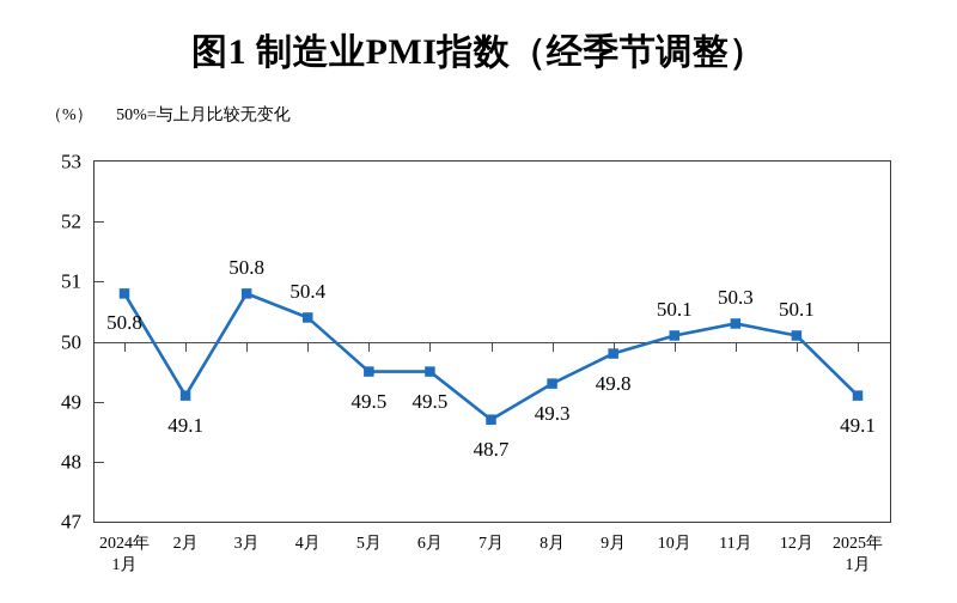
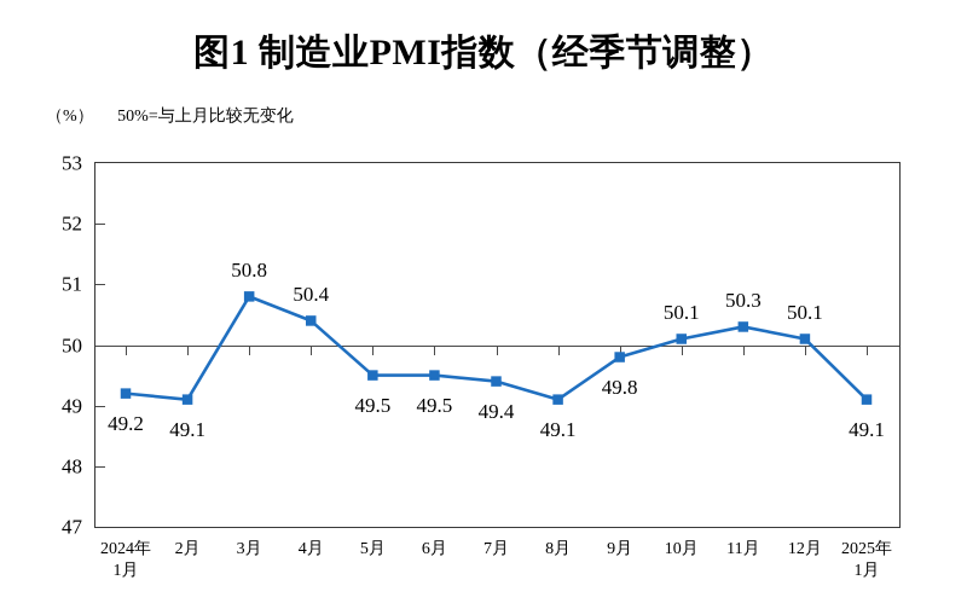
2024年1月: 50.8 -> 49.2
7月: 48.7 -> 49.4
8月: 49.3 -> 49.1
